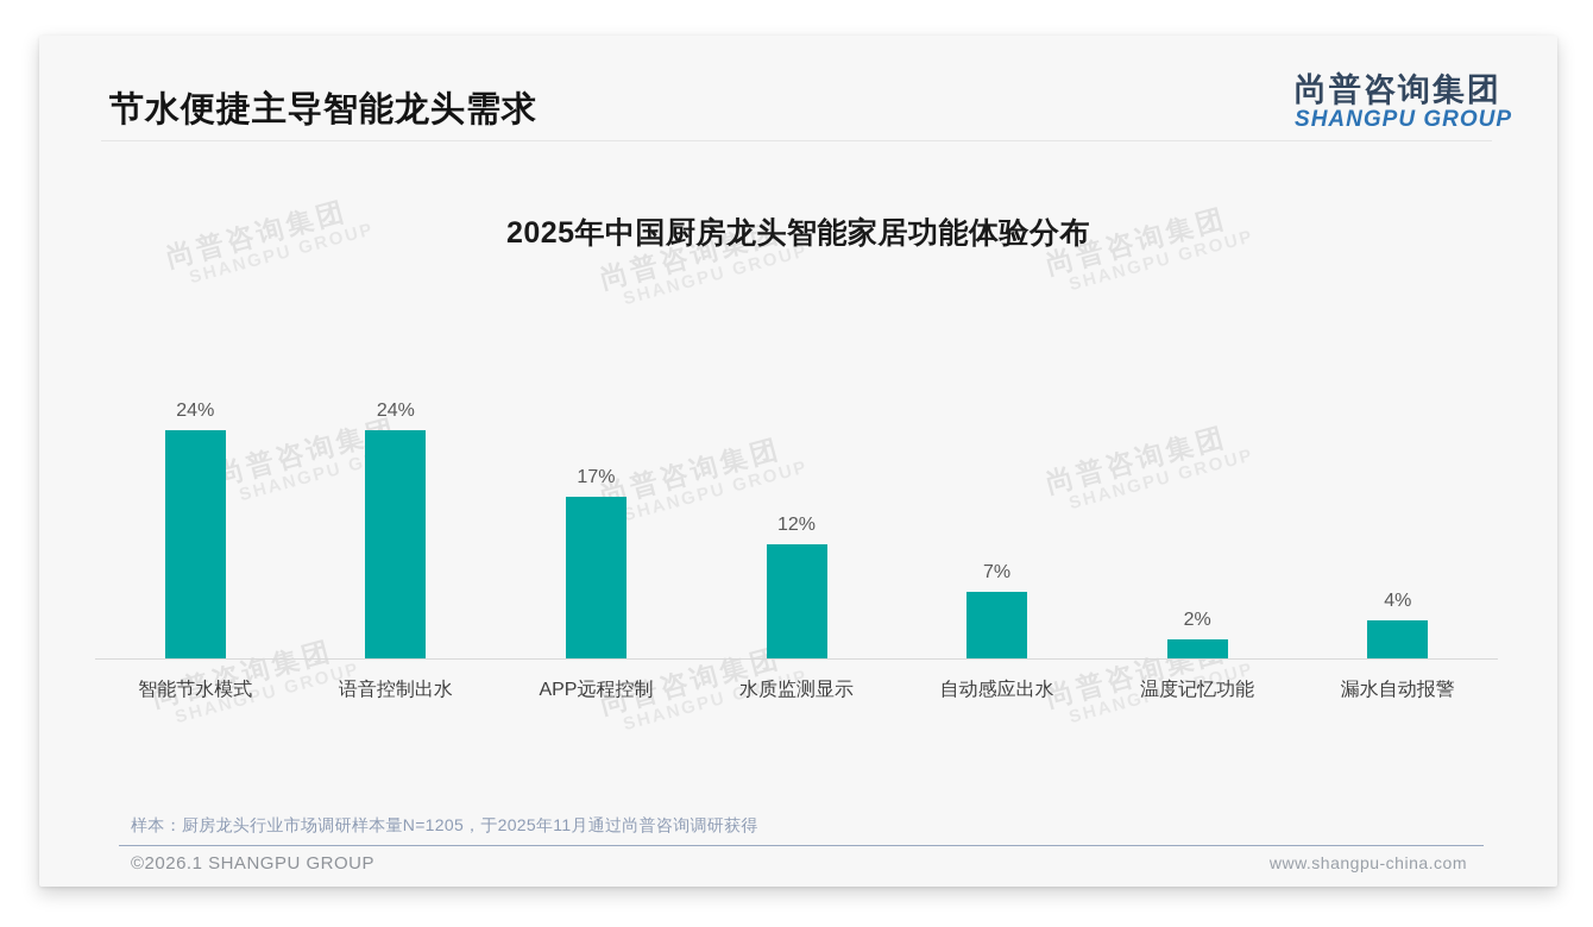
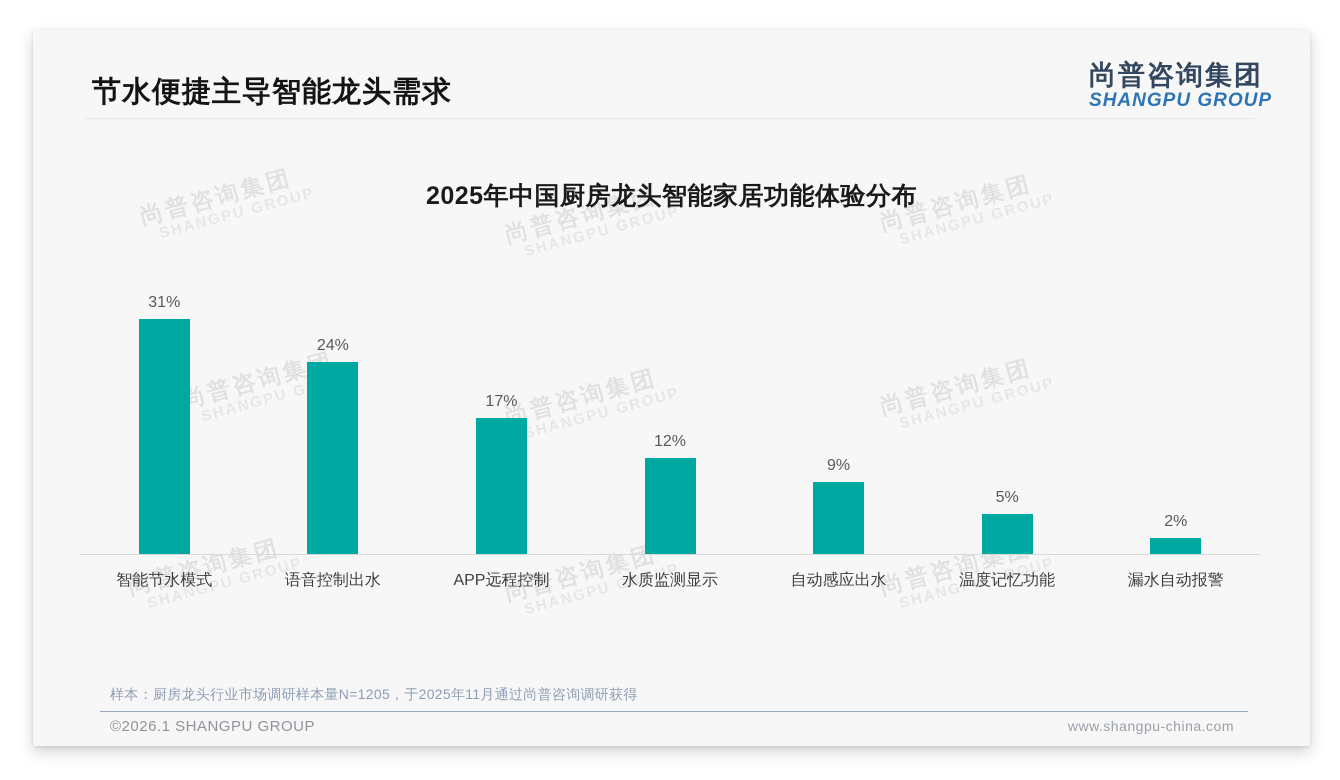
智能节水模式: 24% -> 31%
自动感应出水: 7% -> 9%
温度记忆功能: 2% -> 5%
漏水自动报警: 4% -> 2%
